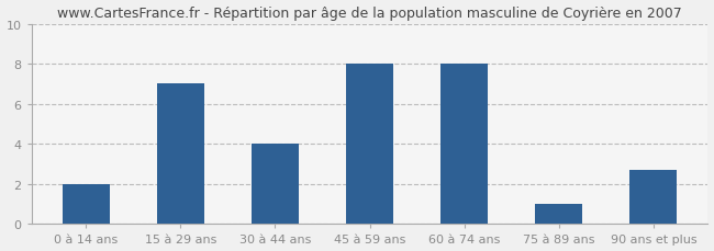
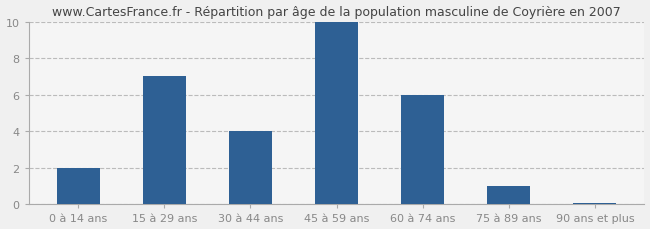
45 à 59 ans: 8.0 -> 10.0
60 à 74 ans: 8.0 -> 6.0
90 ans et plus: 2.7 -> 0.1
